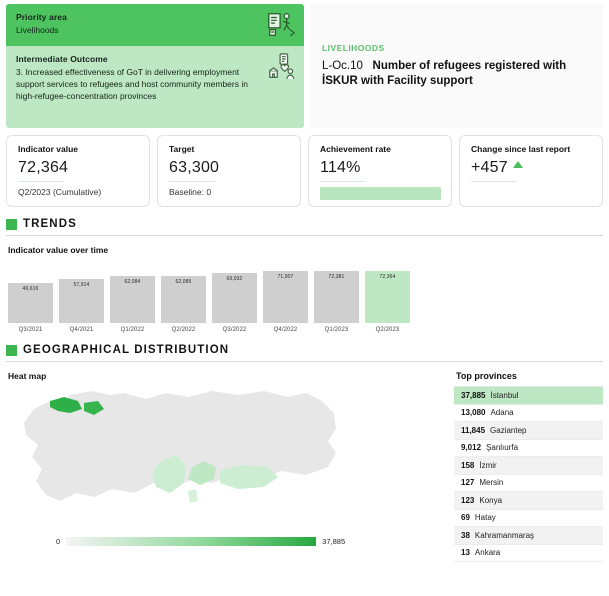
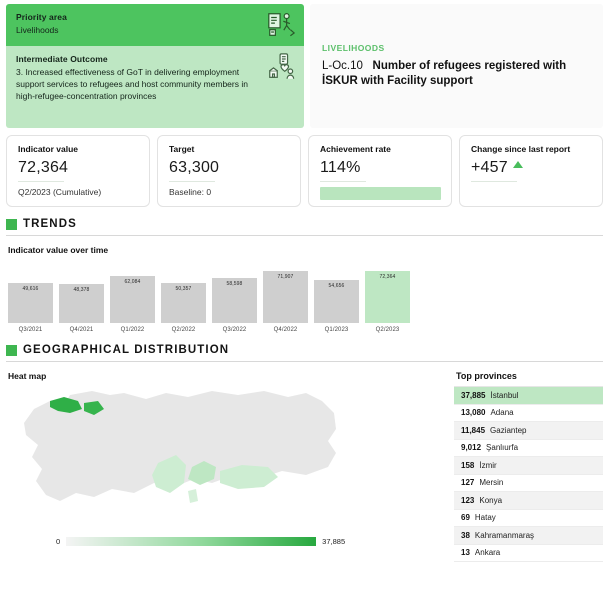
Q4/2021: 57,914 -> 48,378
Q2/2022: 62,085 -> 50,357
Q3/2022: 69,032 -> 58,598
Q1/2023: 72,381 -> 54,656
